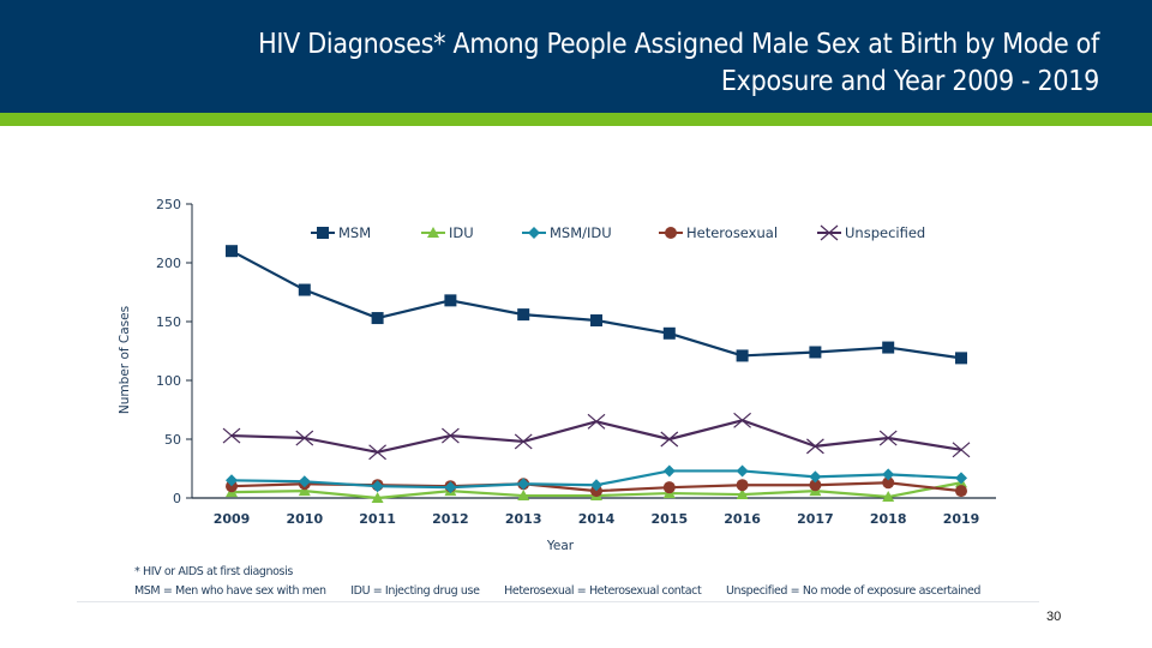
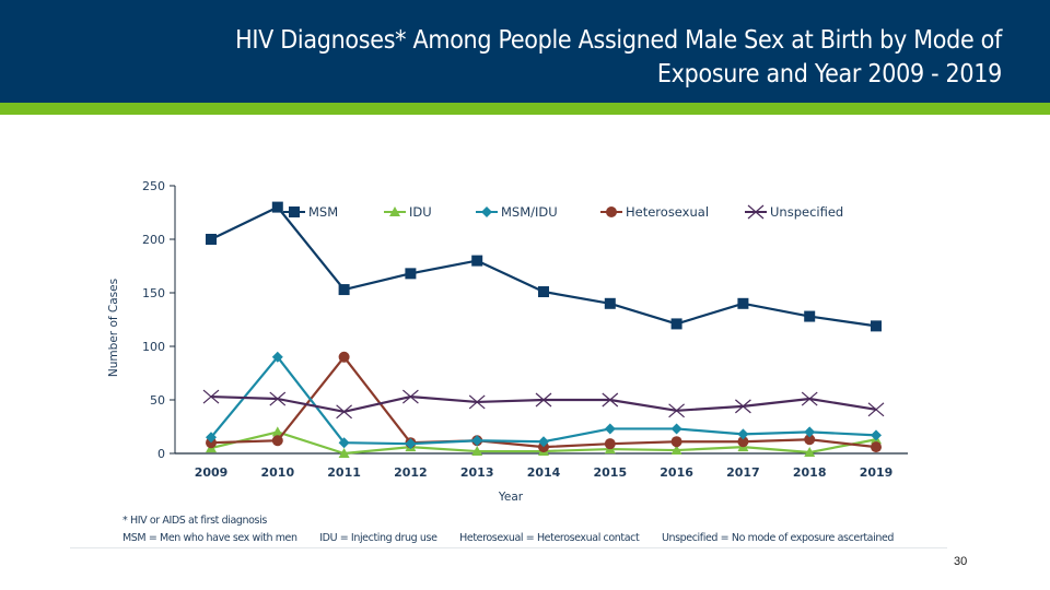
MSM/2009: 210 -> 200
MSM/2010: 180 -> 230
IDU/2010: 10 -> 20
MSM/IDU/2010: 10 -> 90
Heterosexual/2011: 10 -> 90
MSM/2013: 160 -> 180
Unspecified/2014: 60 -> 50
Unspecified/2016: 70 -> 40
MSM/2017: 120 -> 140
